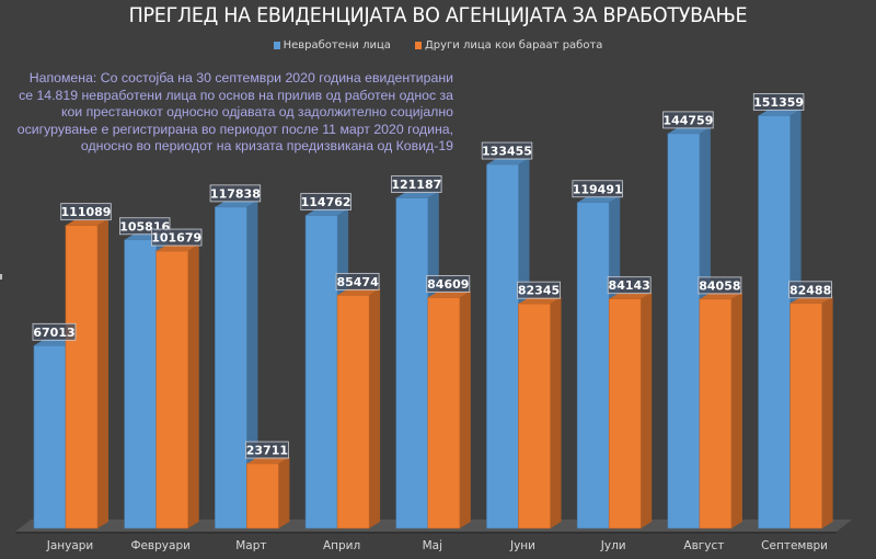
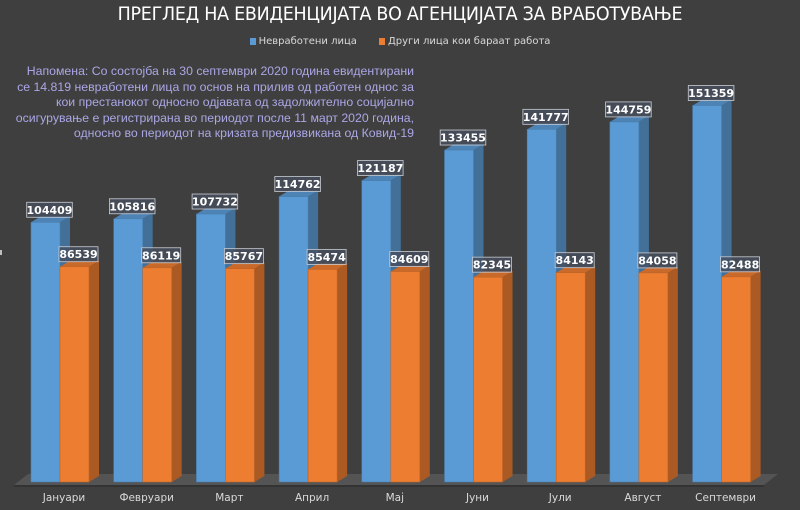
Невработени лица/Јануари: 67013 -> 104409
Други лица кои бараат работа/Јануари: 111089 -> 86539
Други лица кои бараат работа/Февруари: 101679 -> 86119
Невработени лица/Март: 117838 -> 107732
Други лица кои бараат работа/Март: 23711 -> 85767
Невработени лица/Јули: 119491 -> 141777
